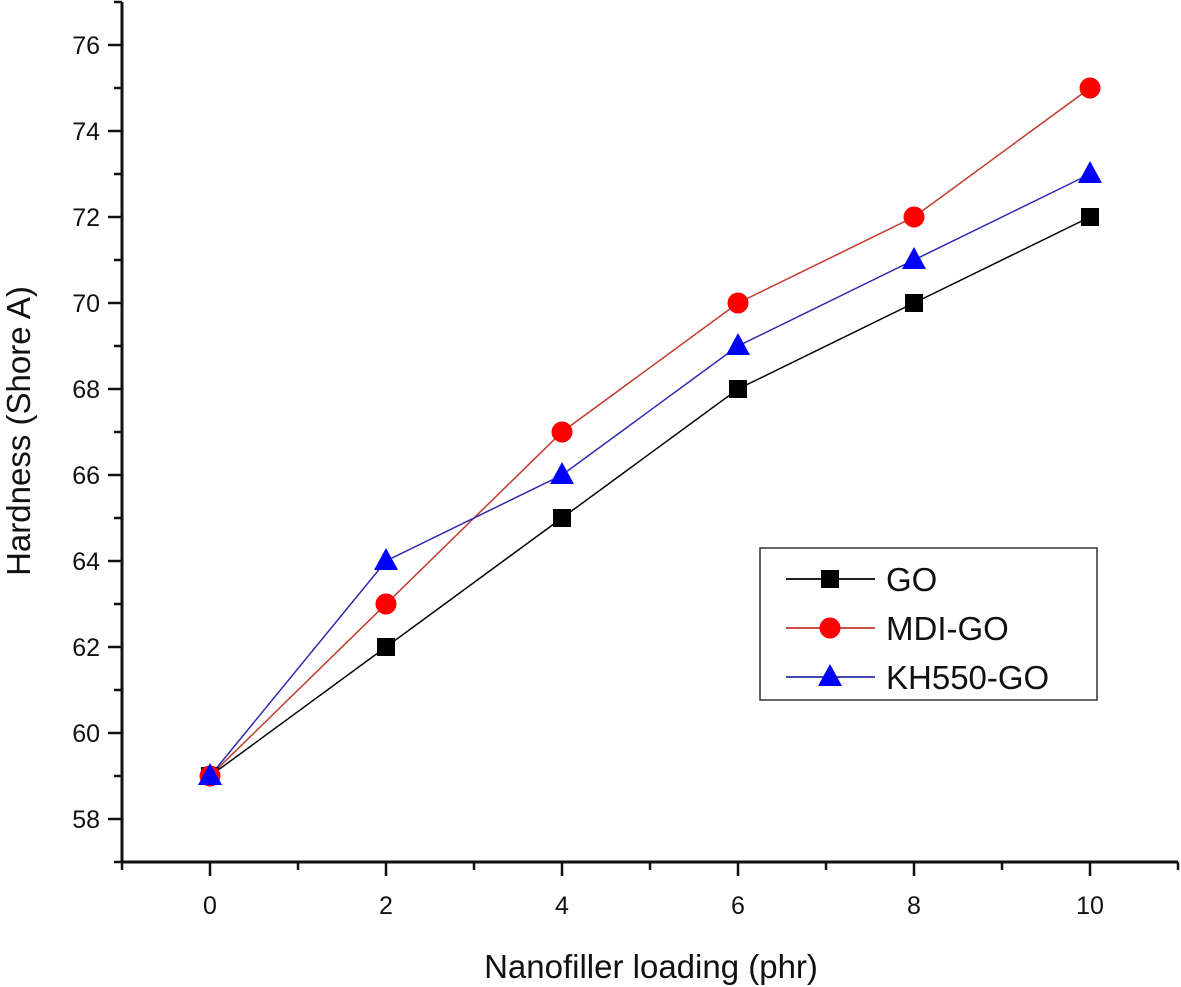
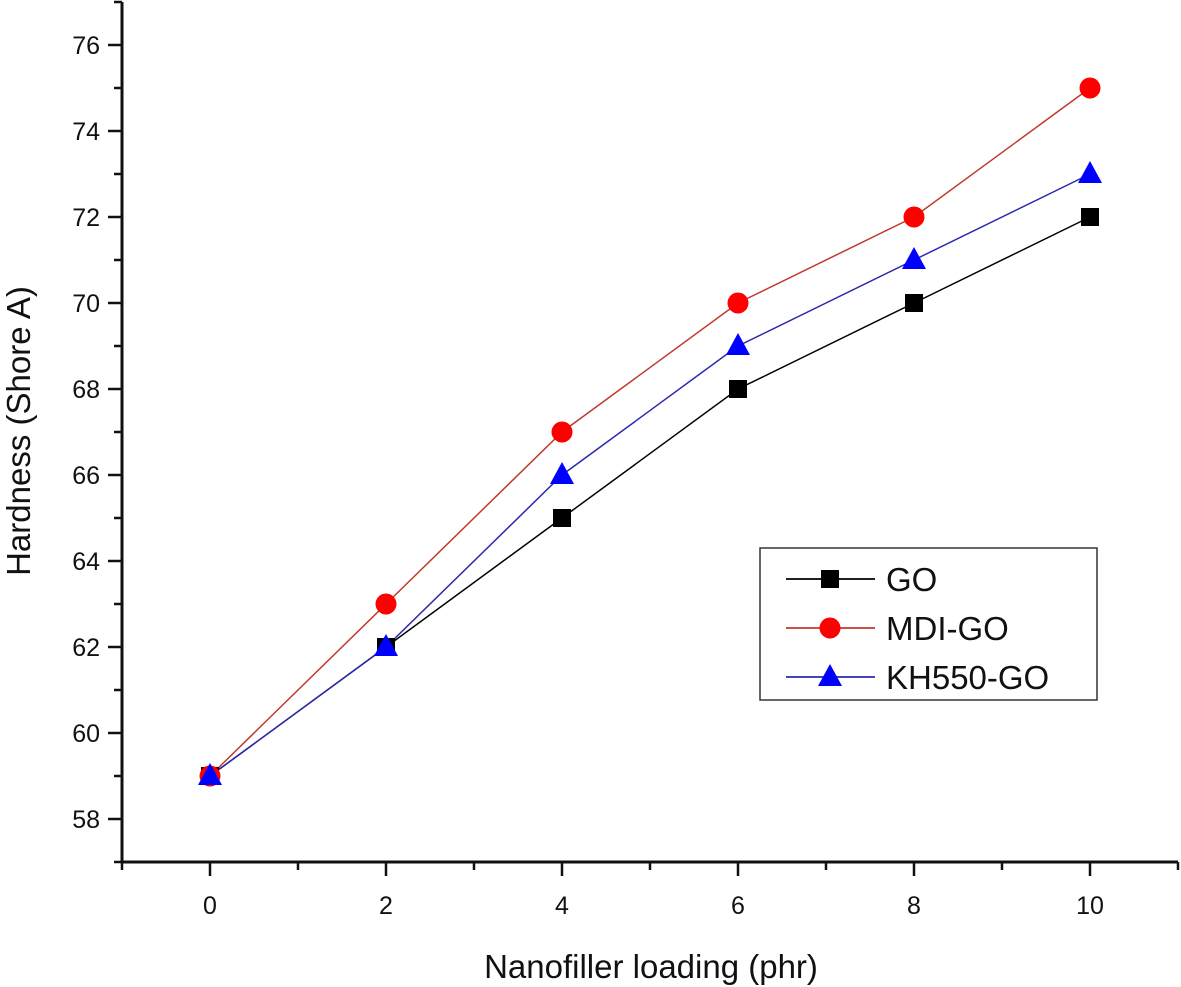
KH550-GO/2: 64 -> 62
